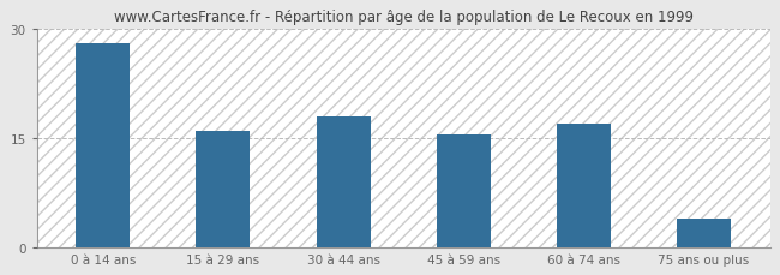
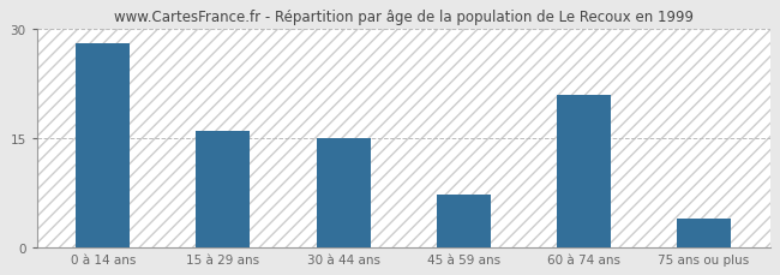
30 à 44 ans: 18.0 -> 15.0
45 à 59 ans: 15.5 -> 7.2
60 à 74 ans: 17.0 -> 21.0
